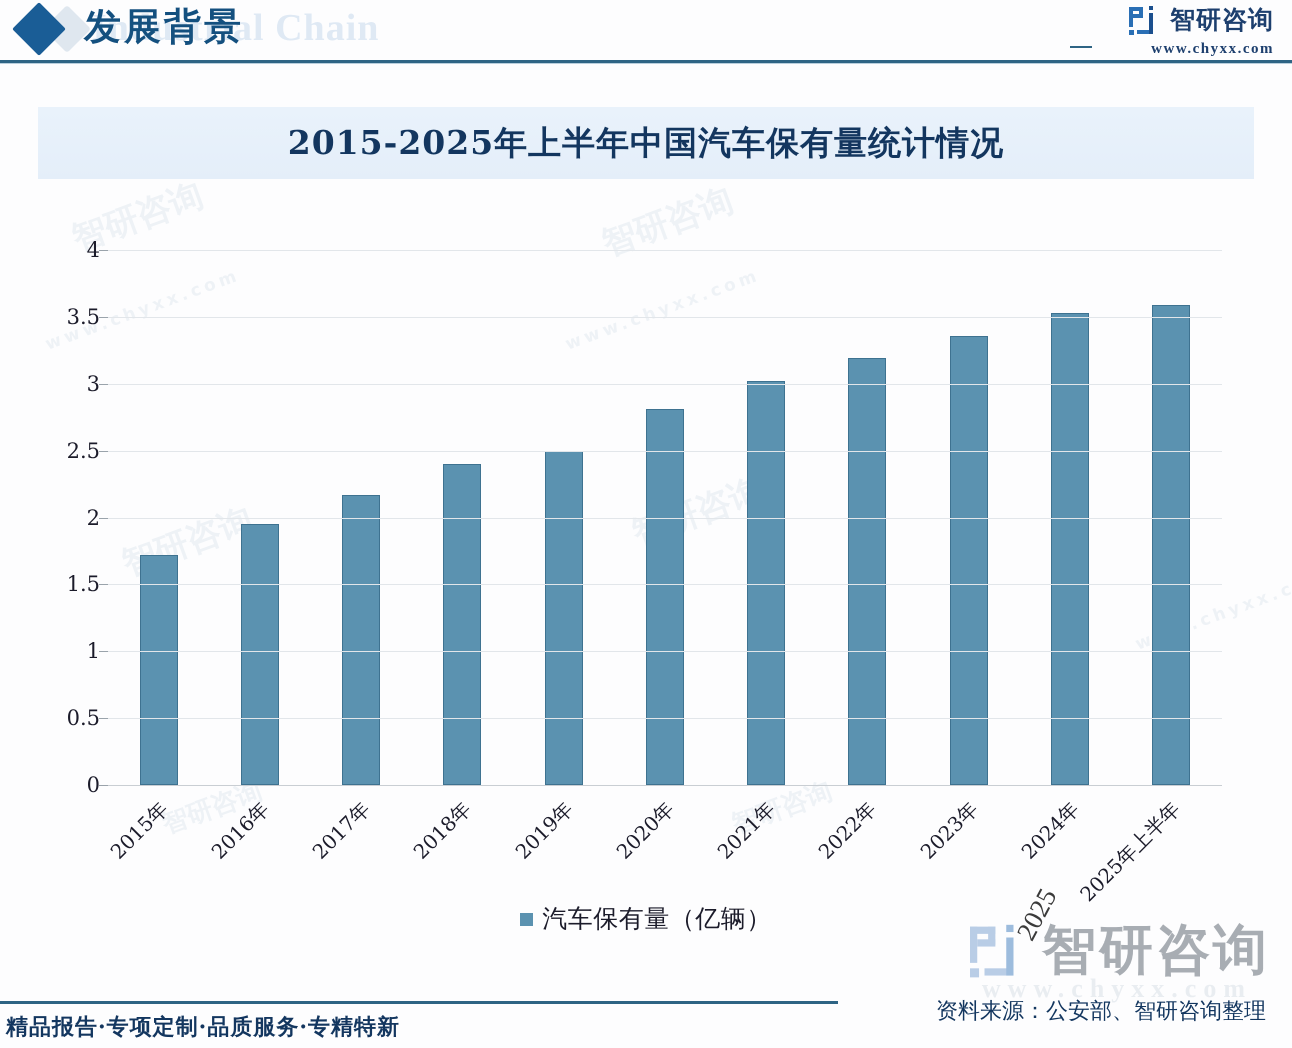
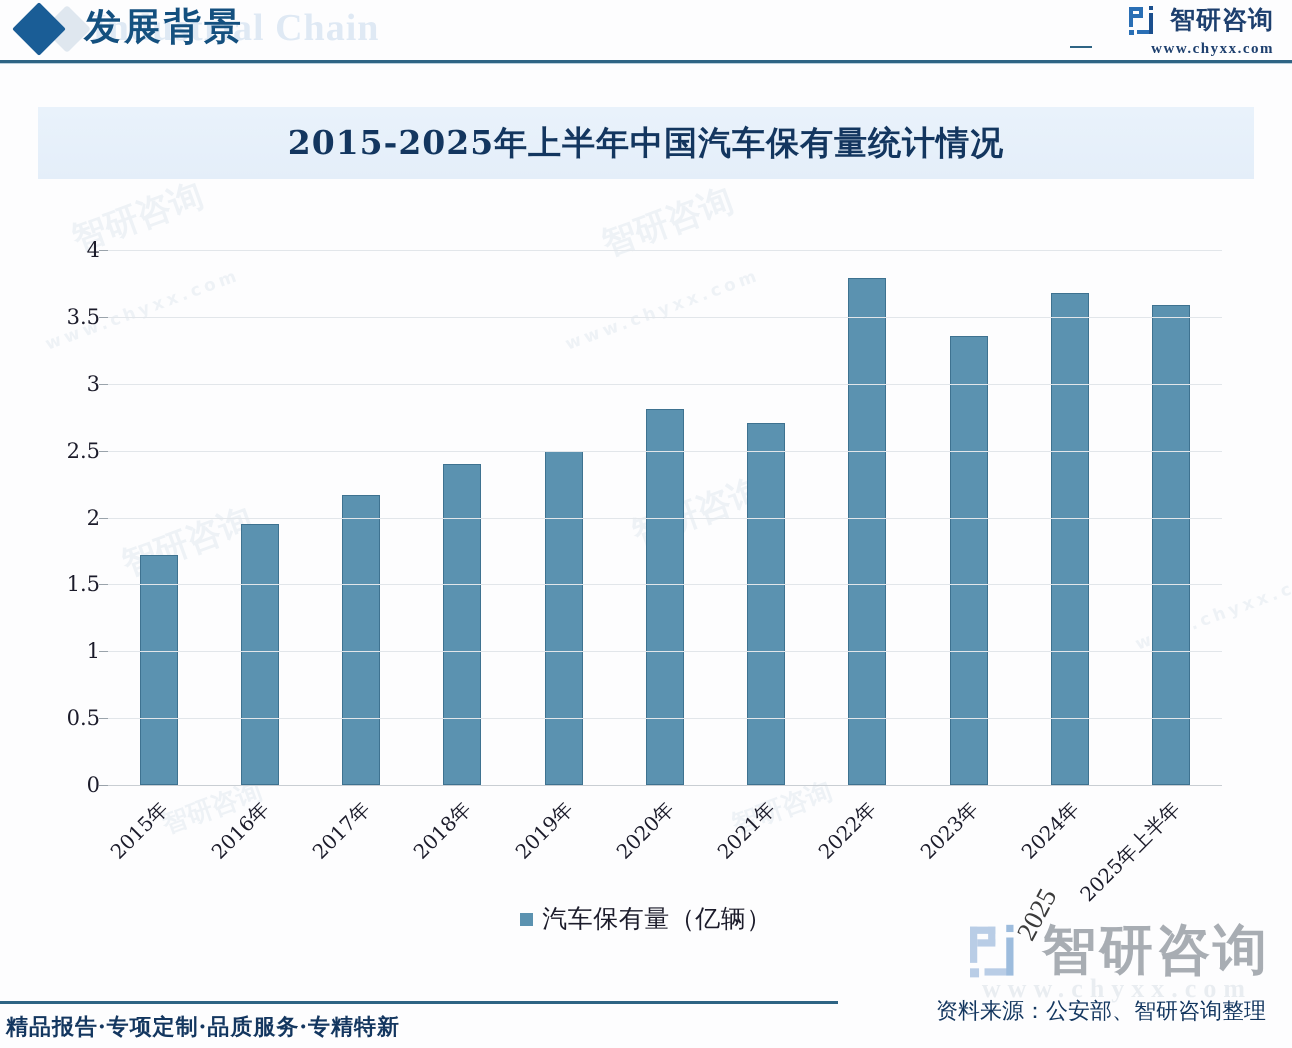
2021年: 3.02 -> 2.71
2022年: 3.19 -> 3.79
2024年: 3.53 -> 3.68
